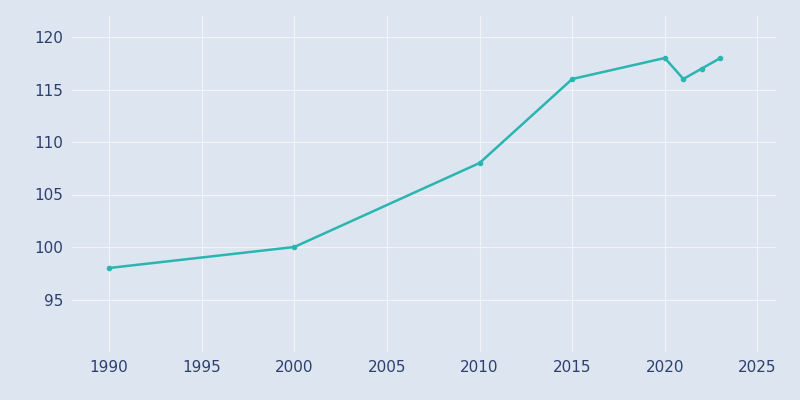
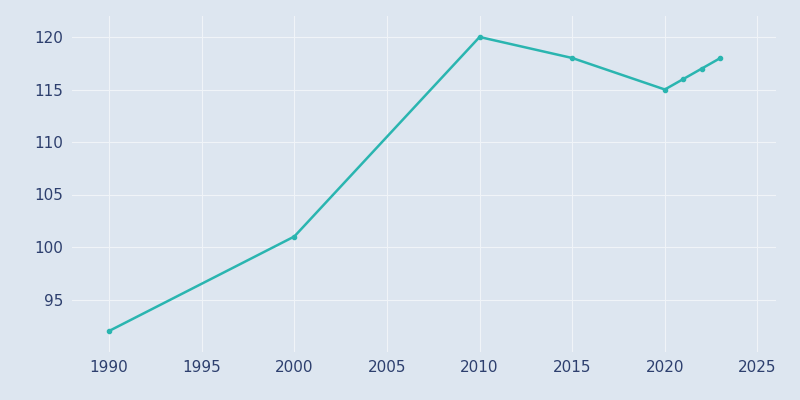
1990: 98 -> 92
2000: 100 -> 101
2010: 108 -> 120
2015: 116 -> 118
2020: 118 -> 115
